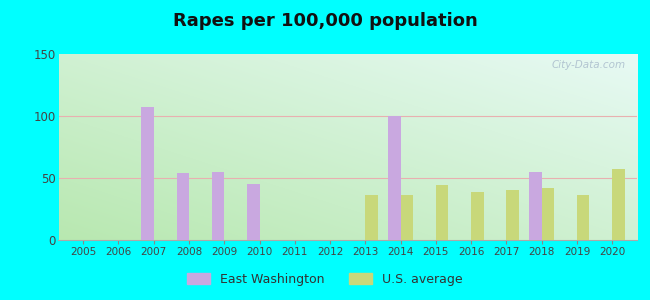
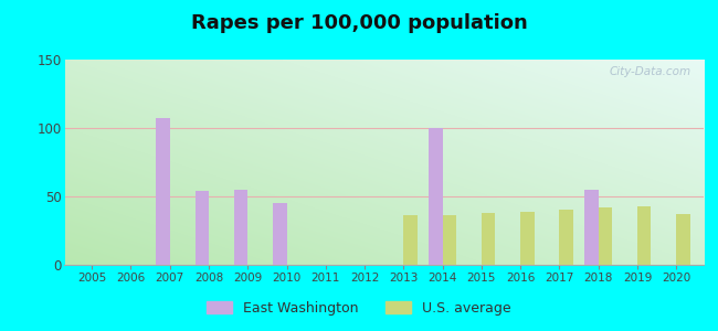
U.S. average/2015: 44 -> 38
U.S. average/2019: 36 -> 43
U.S. average/2020: 57 -> 37
